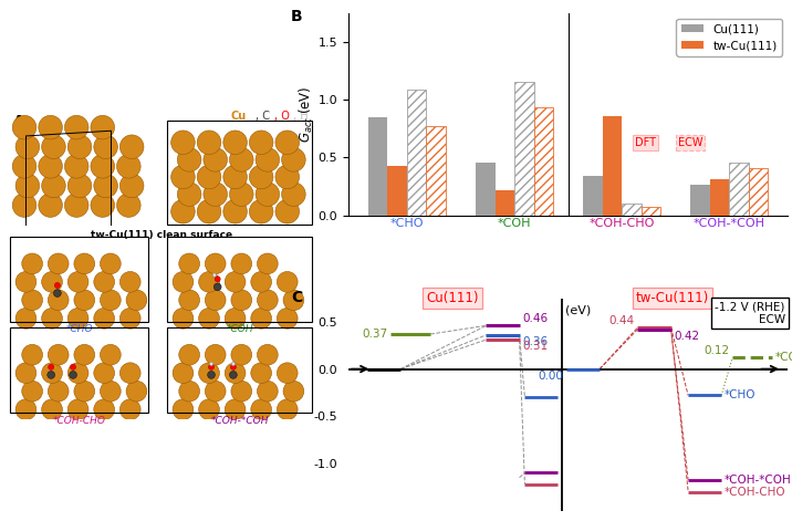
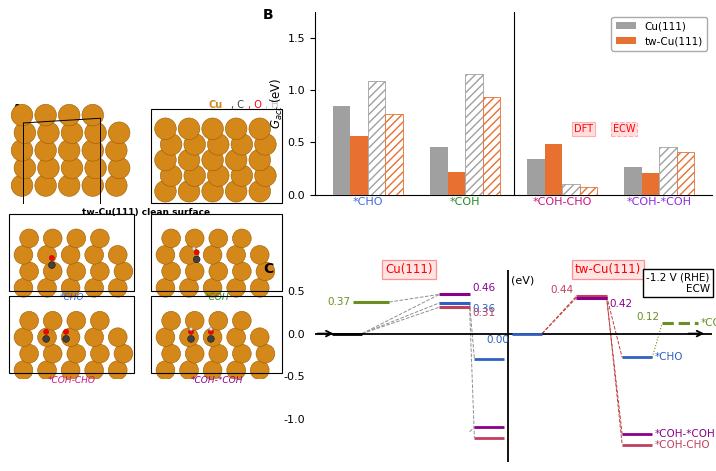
tw-Cu(111)/*CHO: 0.43 -> 0.56
tw-Cu(111)/*COH-CHO: 0.86 -> 0.48
tw-Cu(111)/*COH-*COH: 0.31 -> 0.21
